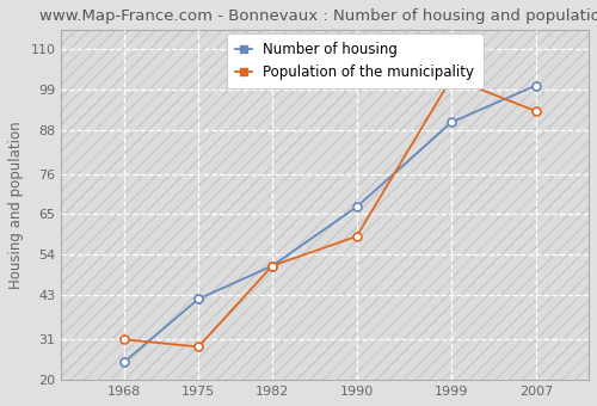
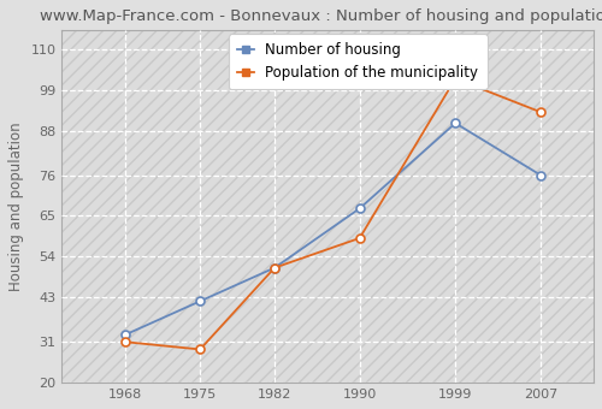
Number of housing/1968: 25 -> 33
Number of housing/2007: 100 -> 76
